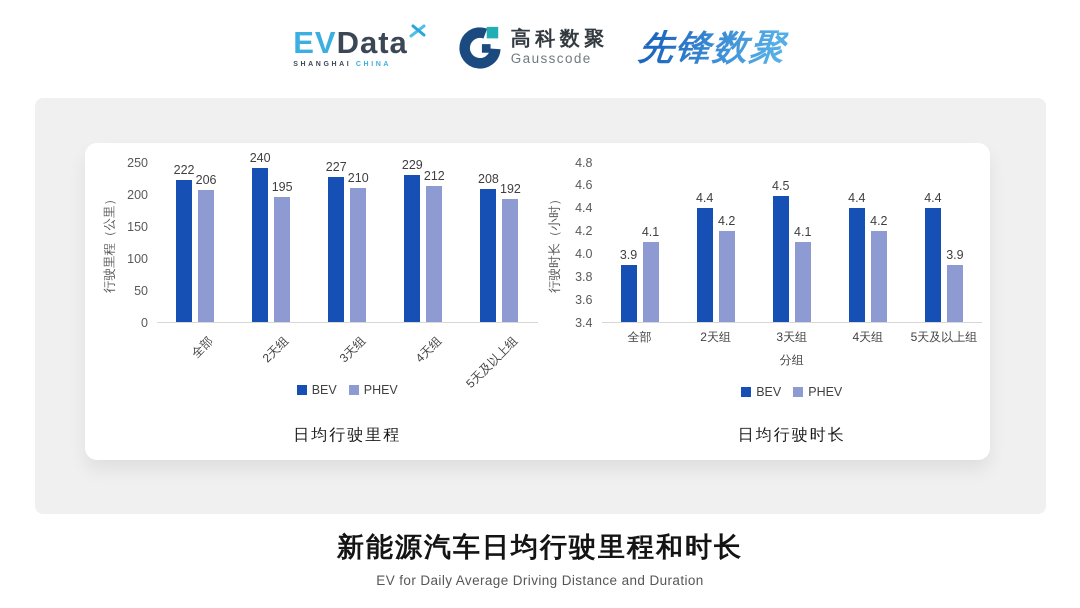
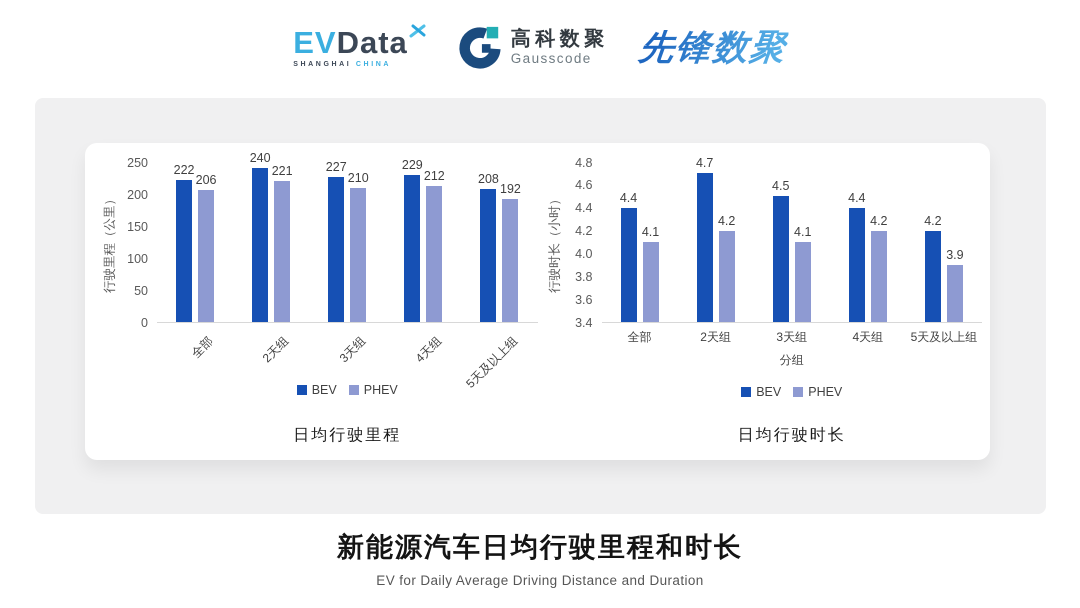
日均行驶里程/PHEV/2天组: 195 -> 221
日均行驶时长/BEV/全部: 3.9 -> 4.4
日均行驶时长/BEV/2天组: 4.4 -> 4.7
日均行驶时长/BEV/5天及以上组: 4.4 -> 4.2
